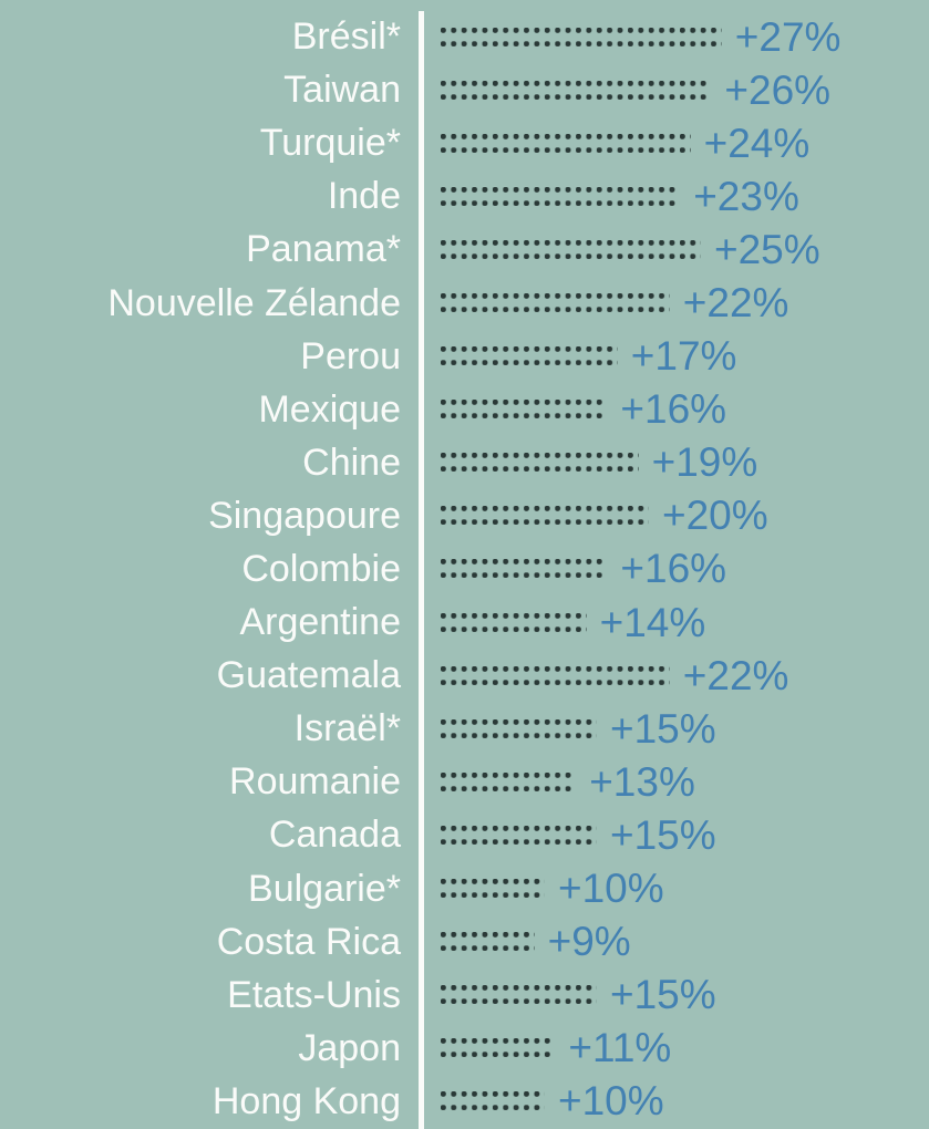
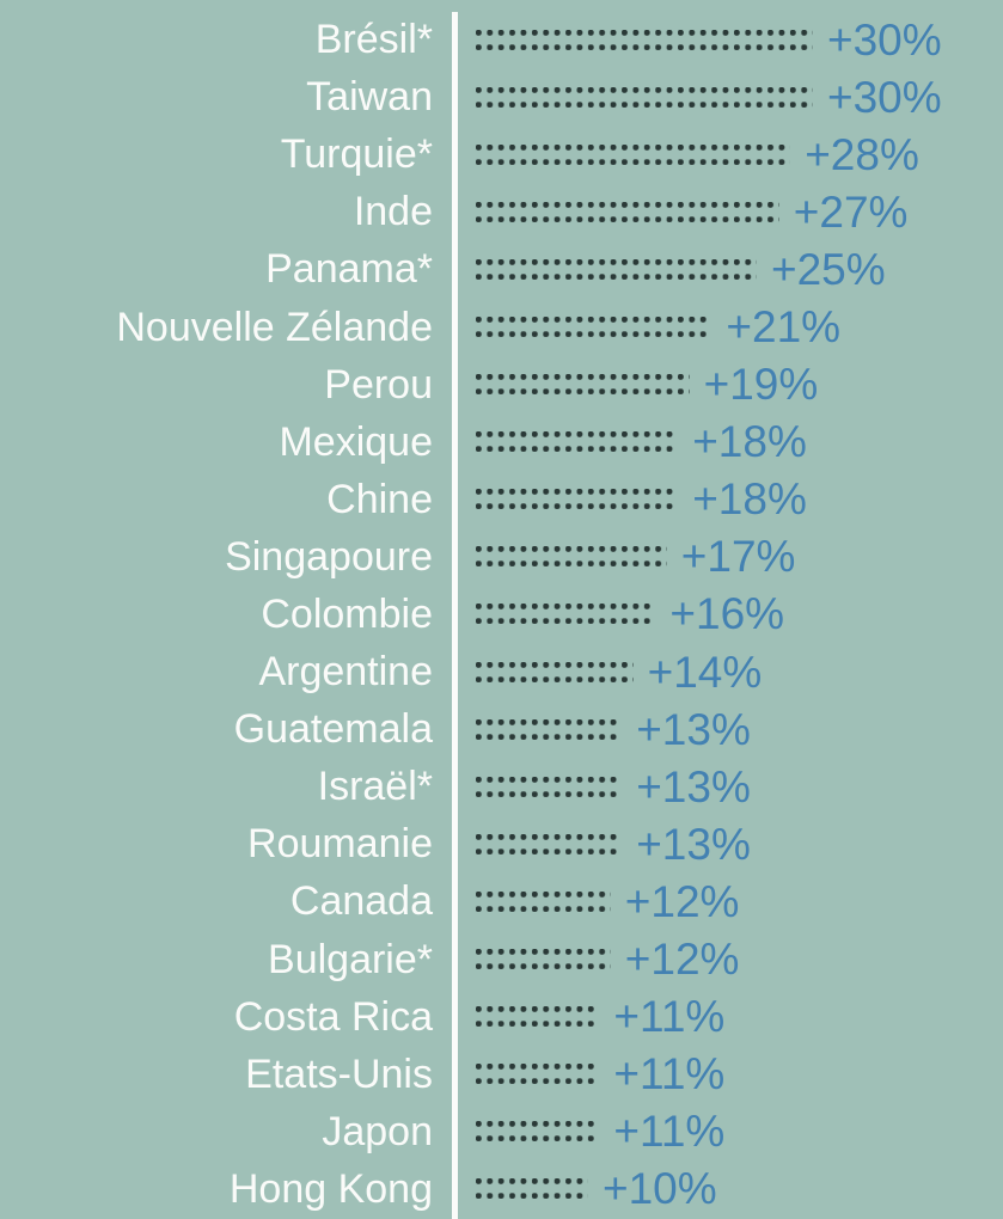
Brésil*: +27% -> +30%
Taiwan: +26% -> +30%
Turquie*: +24% -> +28%
Inde: +23% -> +27%
Nouvelle Zélande: +22% -> +21%
Perou: +17% -> +19%
Mexique: +16% -> +18%
Chine: +19% -> +18%
Singapoure: +20% -> +17%
Guatemala: +22% -> +13%
Israël*: +15% -> +13%
Canada: +15% -> +12%
Bulgarie*: +10% -> +12%
Costa Rica: +9% -> +11%
Etats-Unis: +15% -> +11%
